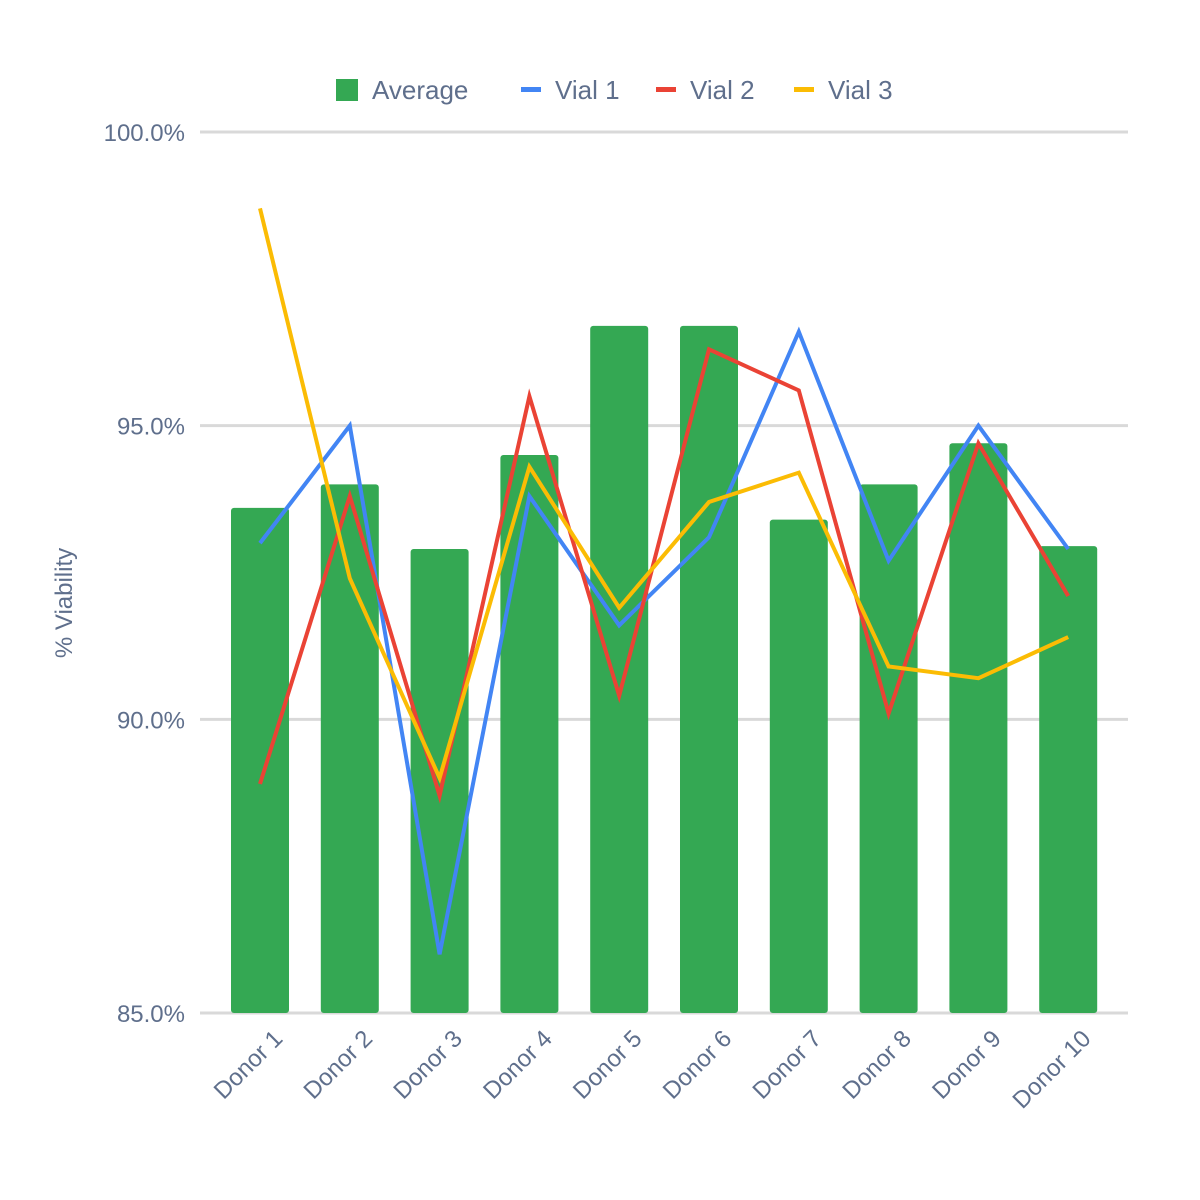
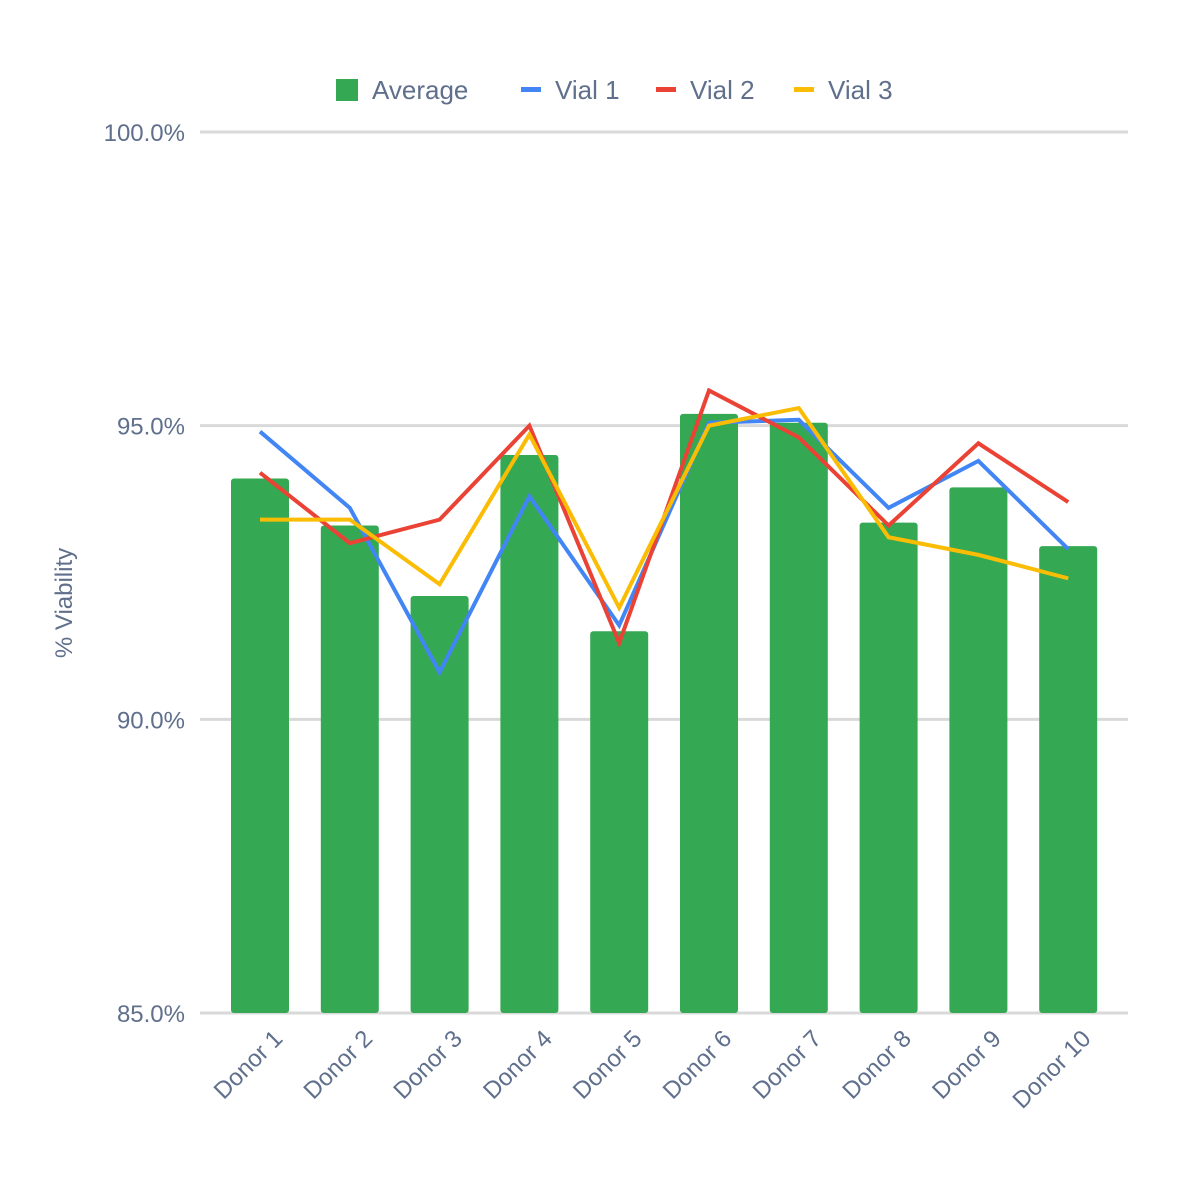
Average/Donor 1: 93.6% -> 94.1%
Vial 1/Donor 1: 93.0% -> 94.9%
Vial 2/Donor 1: 88.9% -> 94.2%
Vial 3/Donor 1: 98.7% -> 93.4%
Average/Donor 2: 94.0% -> 93.3%
Vial 1/Donor 2: 95.0% -> 93.6%
Vial 2/Donor 2: 93.8% -> 93.0%
Vial 3/Donor 2: 92.4% -> 93.4%
Average/Donor 3: 92.9% -> 92.1%
Vial 1/Donor 3: 86.0% -> 90.8%
Vial 2/Donor 3: 88.7% -> 93.4%
Vial 3/Donor 3: 89.0% -> 92.3%
Vial 2/Donor 4: 95.5% -> 95.0%
Vial 3/Donor 4: 94.3% -> 94.8%
Average/Donor 5: 96.7% -> 91.5%
Vial 2/Donor 5: 90.4% -> 91.3%
Average/Donor 6: 96.7% -> 95.2%
Vial 1/Donor 6: 93.1% -> 95.0%
Vial 2/Donor 6: 96.3% -> 95.6%
Vial 3/Donor 6: 93.7% -> 95.0%
Average/Donor 7: 93.4% -> 95.0%
Vial 1/Donor 7: 96.6% -> 95.1%
Vial 2/Donor 7: 95.6% -> 94.8%
Vial 3/Donor 7: 94.2% -> 95.3%
Average/Donor 8: 94.0% -> 93.3%
Vial 1/Donor 8: 92.7% -> 93.6%
Vial 2/Donor 8: 90.1% -> 93.3%
Vial 3/Donor 8: 90.9% -> 93.1%
Average/Donor 9: 94.7% -> 94.0%
Vial 1/Donor 9: 95.0% -> 94.4%
Vial 3/Donor 9: 90.7% -> 92.8%
Vial 2/Donor 10: 92.1% -> 93.7%
Vial 3/Donor 10: 91.4% -> 92.4%
